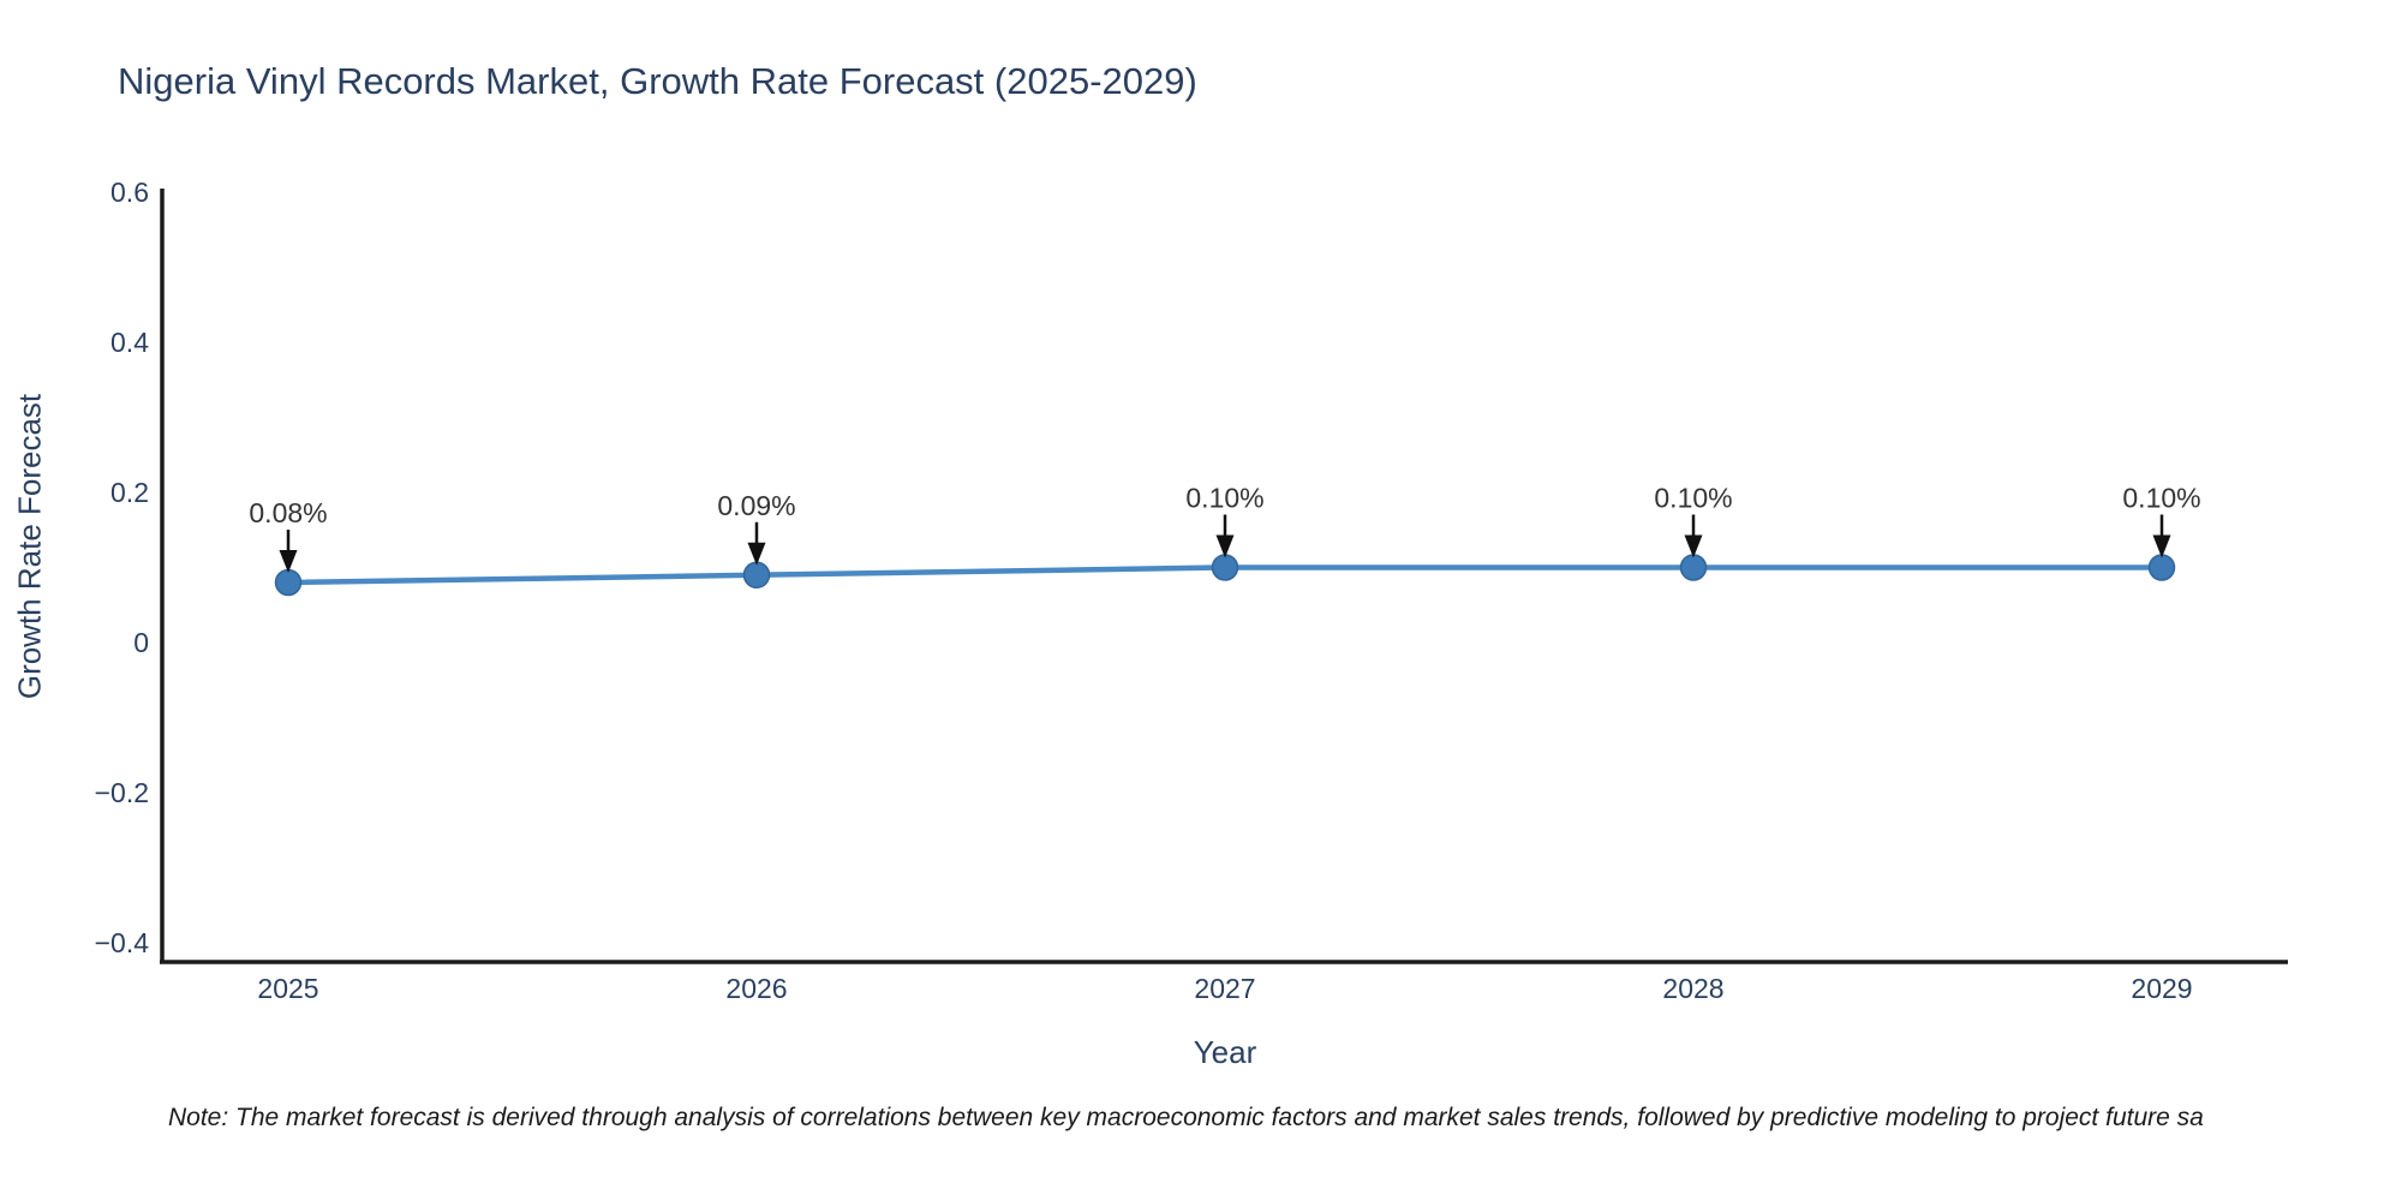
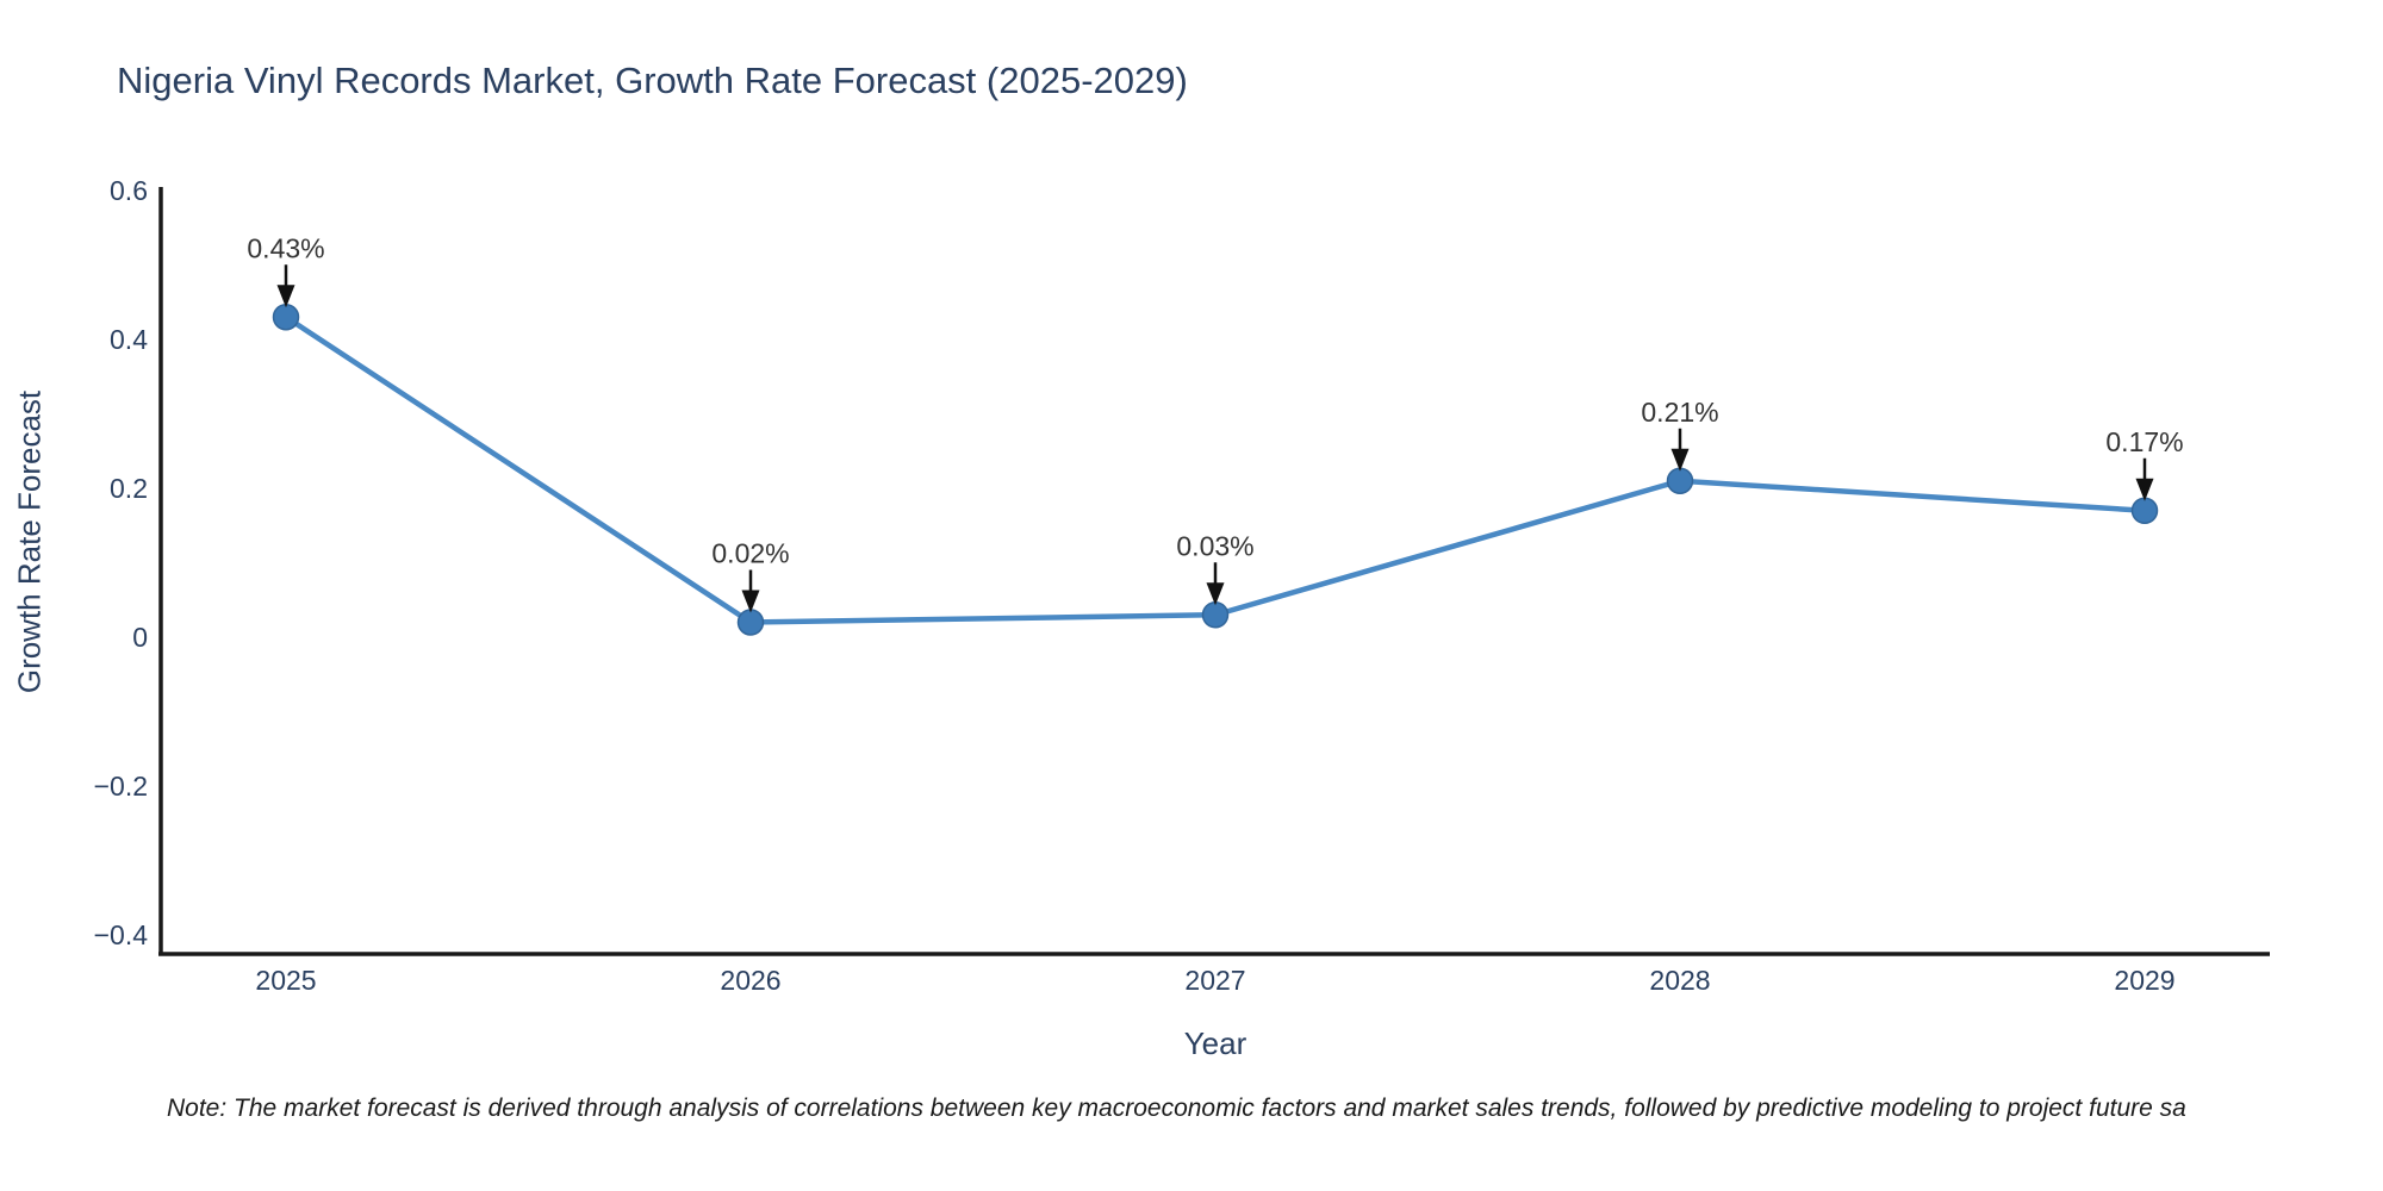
2025: 0.08% -> 0.43%
2026: 0.09% -> 0.02%
2027: 0.10% -> 0.03%
2028: 0.10% -> 0.21%
2029: 0.10% -> 0.17%
